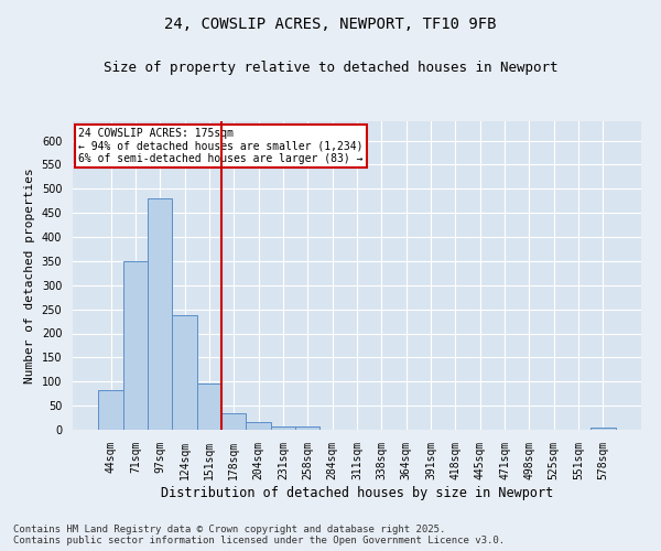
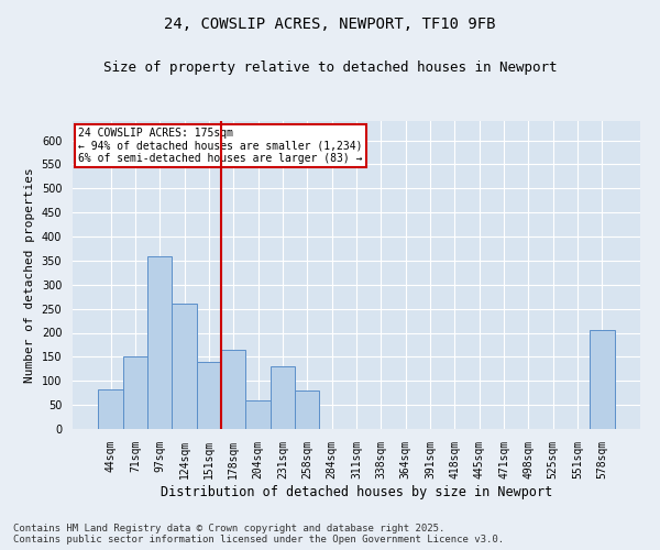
71sqm: 350 -> 150
97sqm: 480 -> 360
124sqm: 237 -> 260
151sqm: 96 -> 140
178sqm: 35 -> 165
204sqm: 15 -> 60
231sqm: 7 -> 130
258sqm: 7 -> 80
578sqm: 5 -> 205
